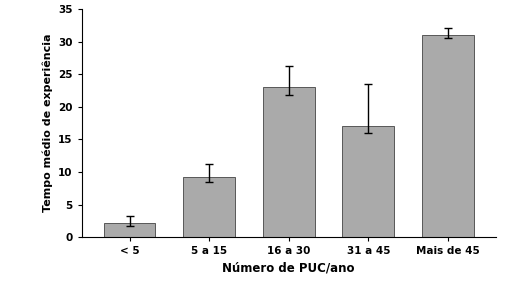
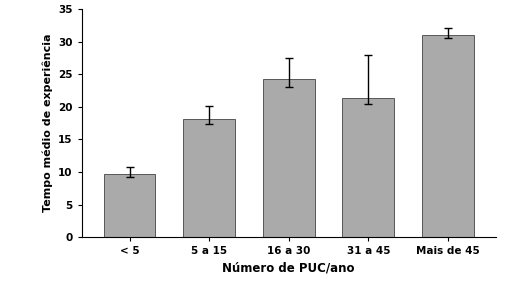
< 5: 2.2 -> 9.7
5 a 15: 9.2 -> 18.1
16 a 30: 23.0 -> 24.3
31 a 45: 17.0 -> 21.4
